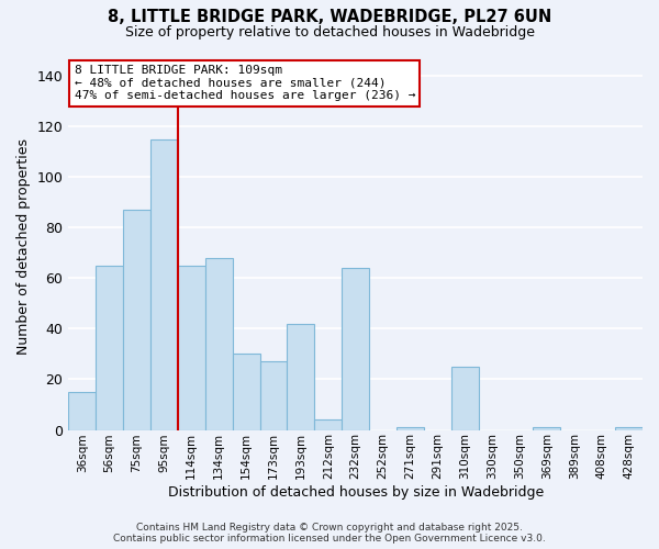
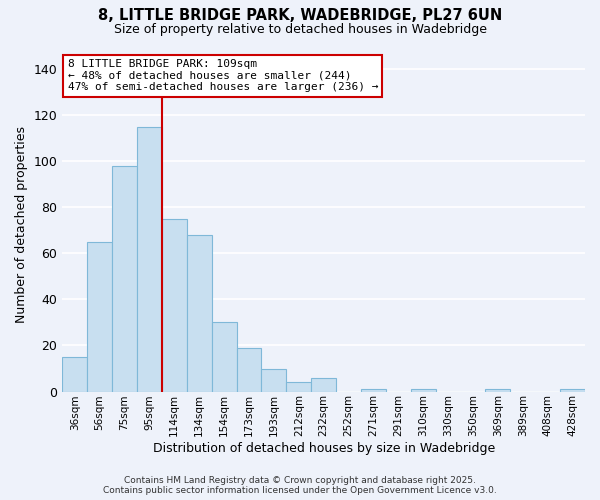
75sqm: 87 -> 98
114sqm: 65 -> 75
173sqm: 27 -> 19
193sqm: 42 -> 10
232sqm: 64 -> 6
310sqm: 25 -> 1
